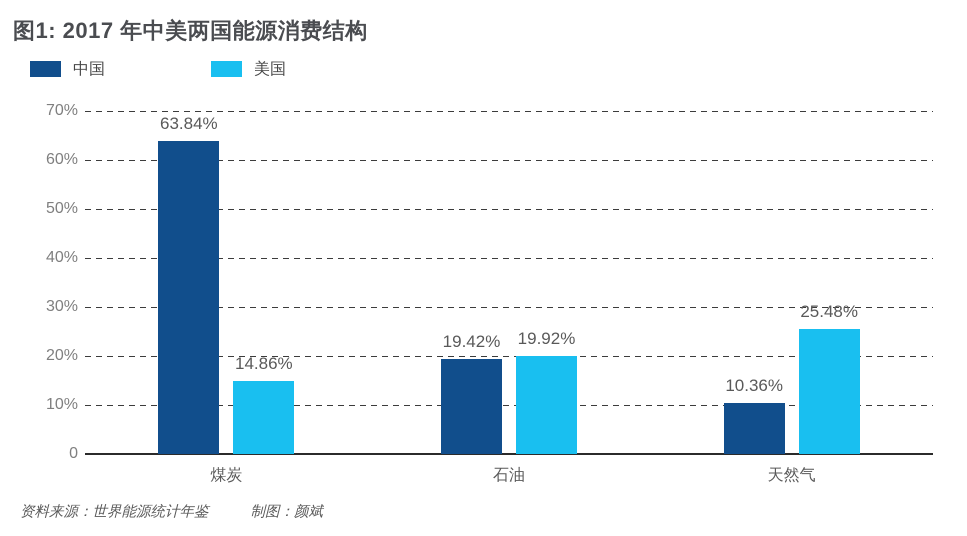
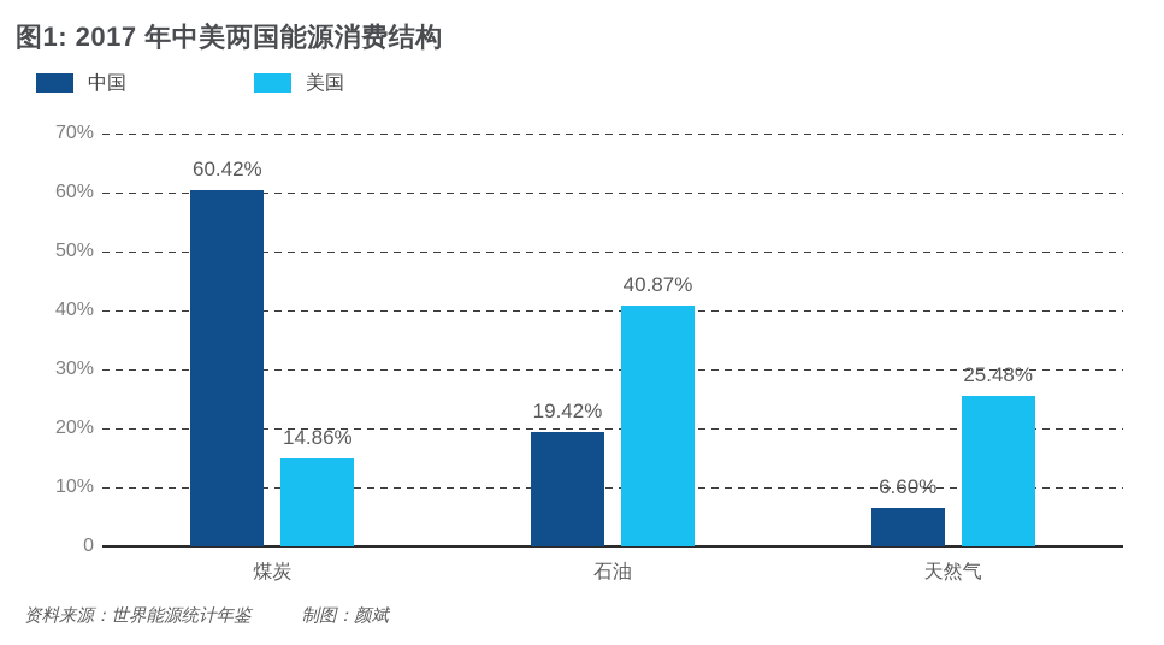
中国/煤炭: 63.84% -> 60.42%
美国/石油: 19.92% -> 40.87%
中国/天然气: 10.36% -> 6.60%
